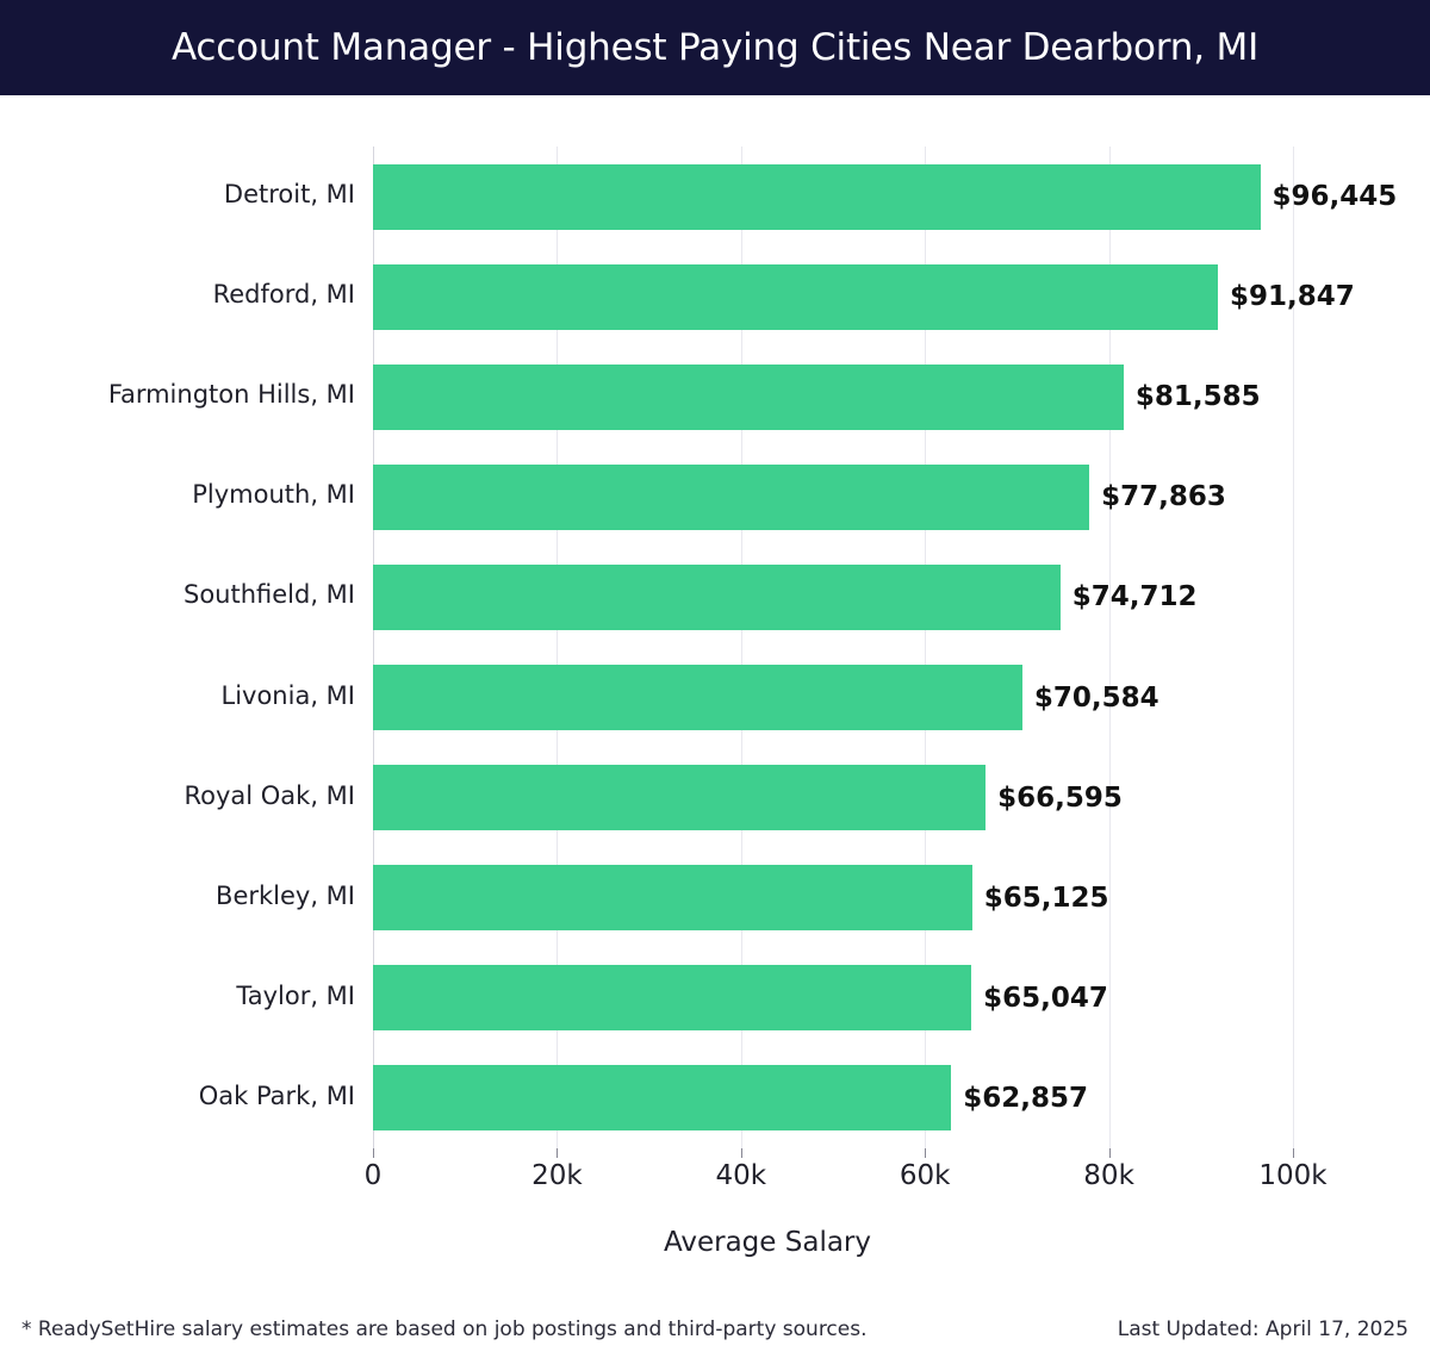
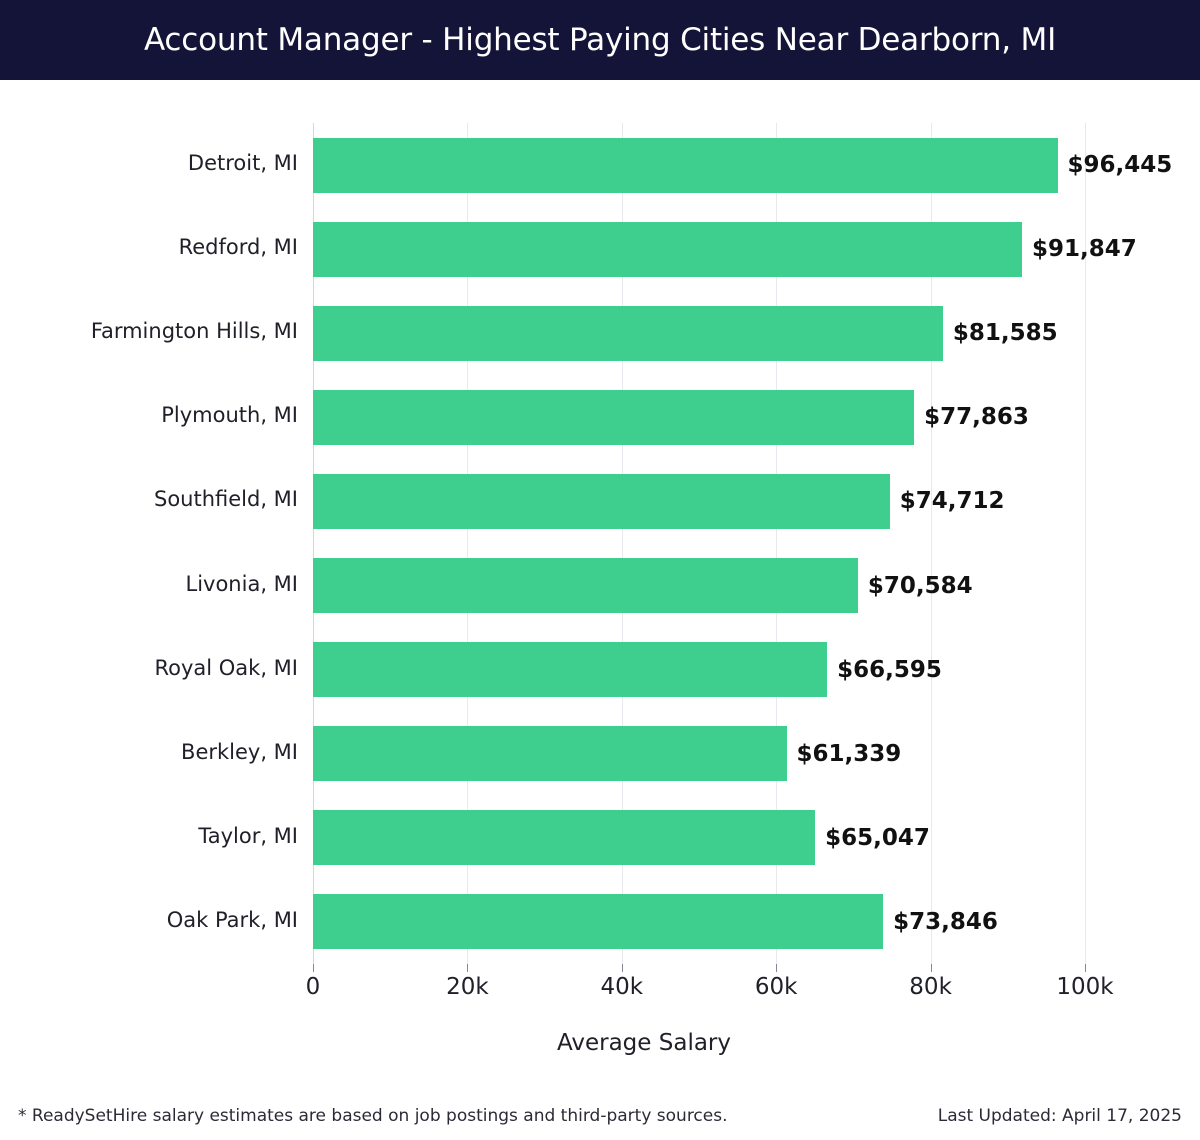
Berkley, MI: $65,125 -> $61,339
Oak Park, MI: $62,857 -> $73,846
